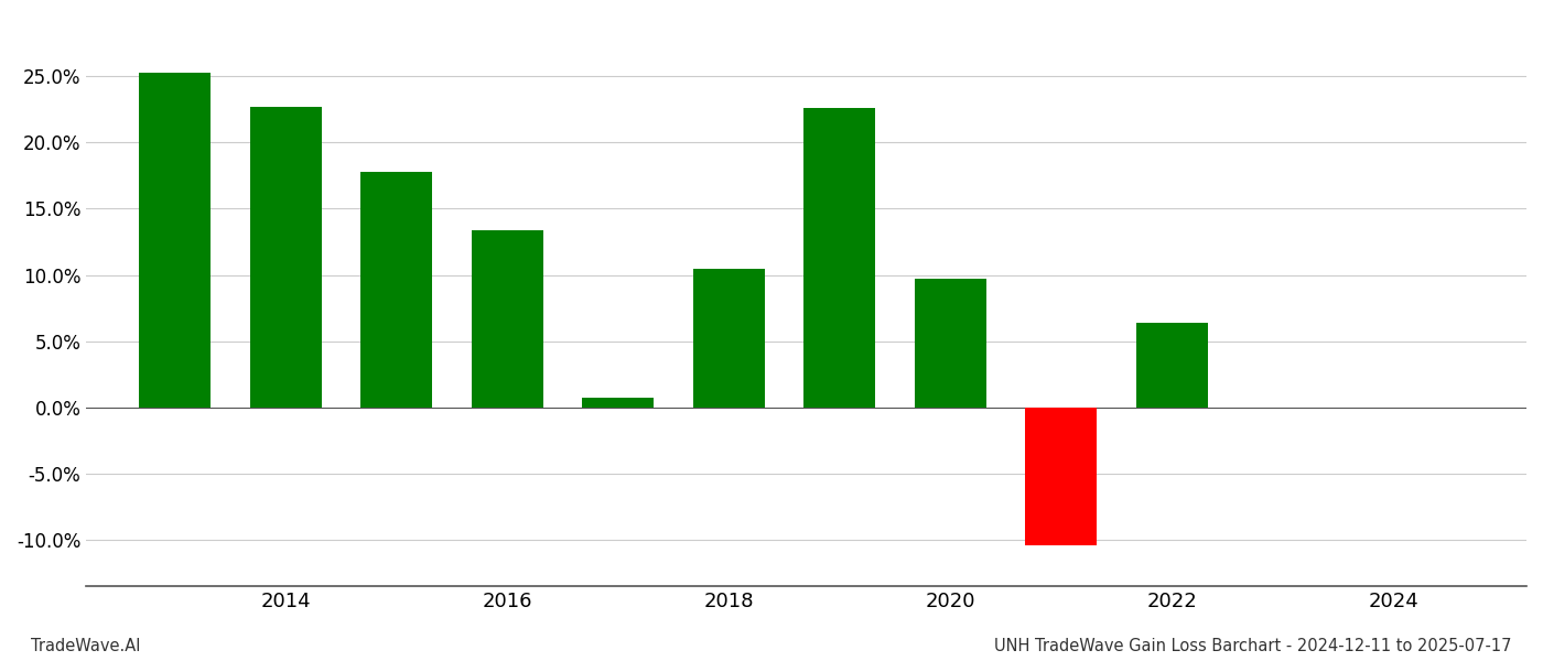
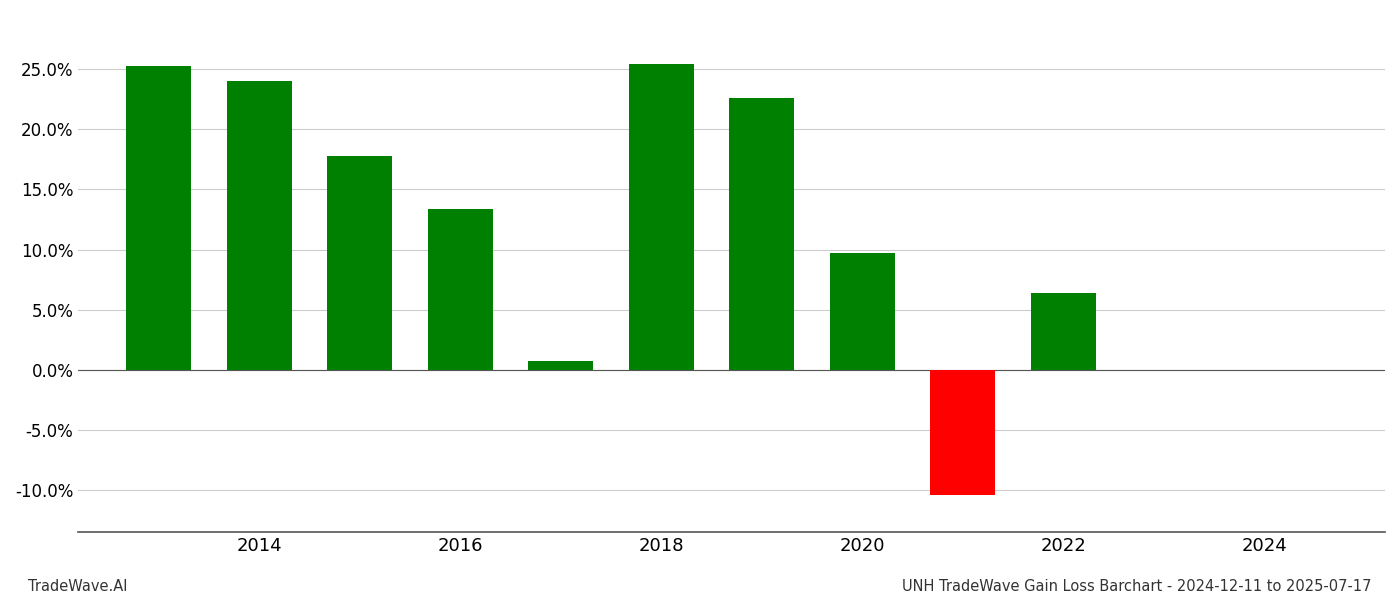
2014: 22.7% -> 24.0%
2018: 10.5% -> 25.4%
